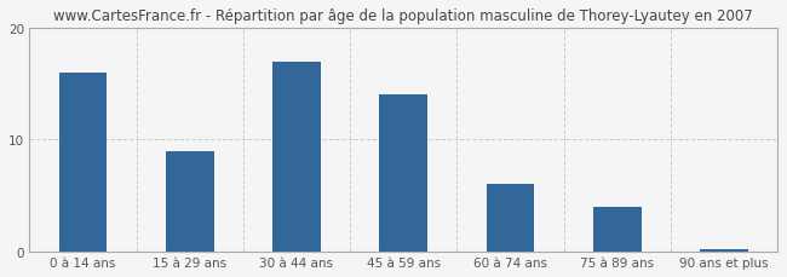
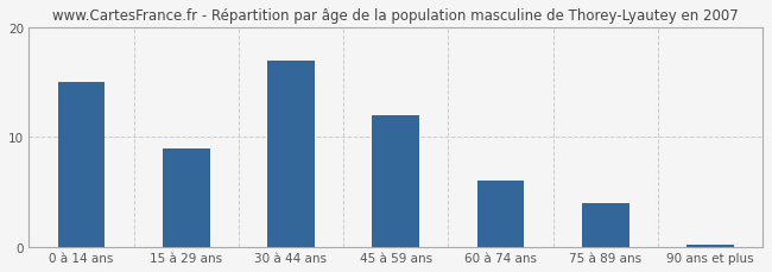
0 à 14 ans: 16.0 -> 15.0
45 à 59 ans: 14.0 -> 12.0
